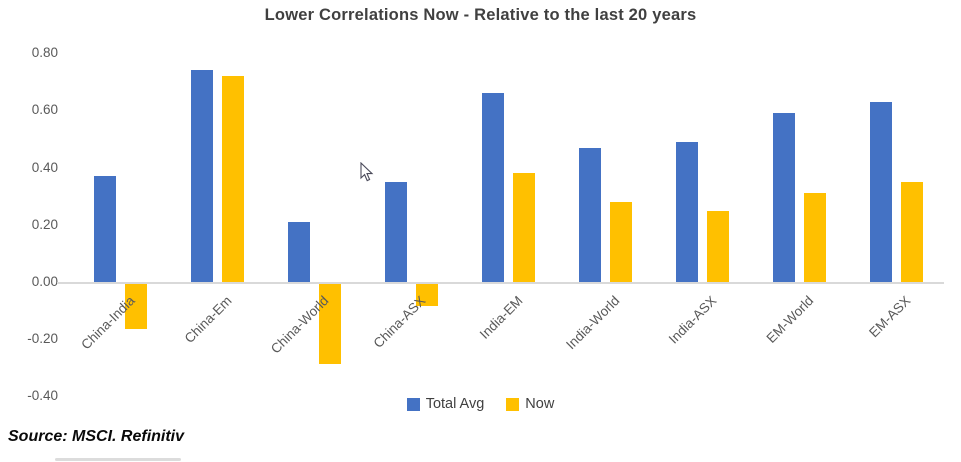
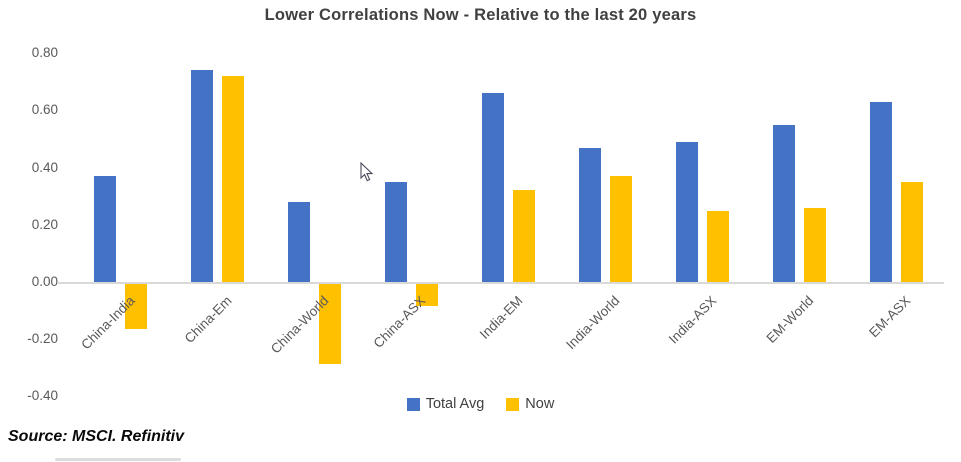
Total Avg/China-World: 0.21 -> 0.28
Now/India-EM: 0.38 -> 0.32
Now/India-World: 0.28 -> 0.37
Total Avg/EM-World: 0.59 -> 0.55
Now/EM-World: 0.31 -> 0.26
